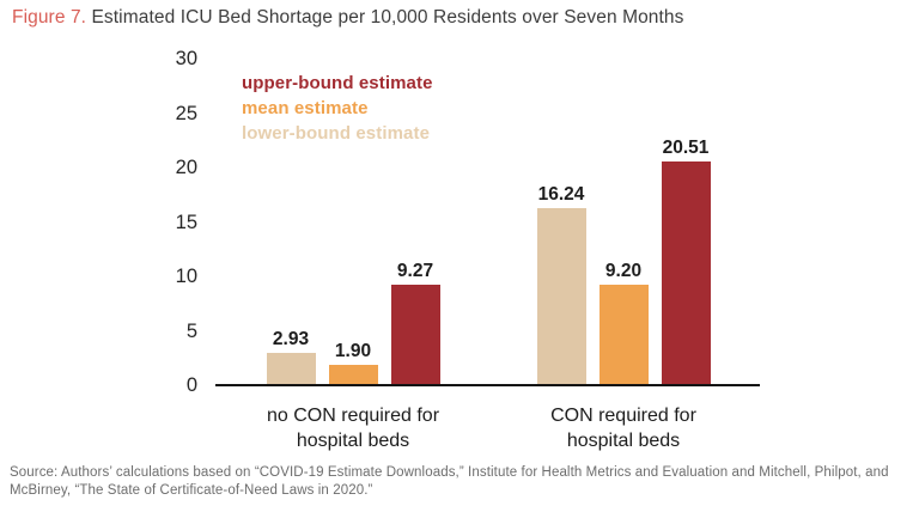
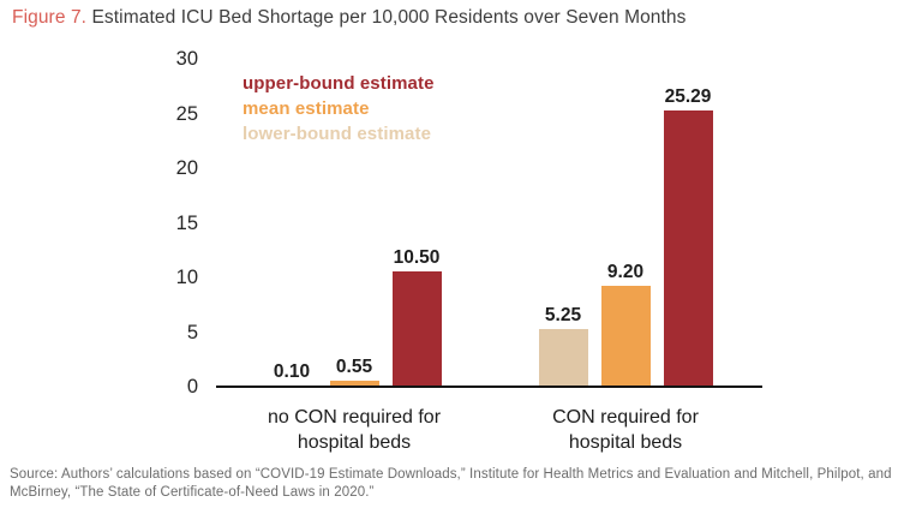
lower-bound estimate/no CON required for hospital beds: 2.93 -> 0.10
mean estimate/no CON required for hospital beds: 1.90 -> 0.55
upper-bound estimate/no CON required for hospital beds: 9.27 -> 10.50
lower-bound estimate/CON required for hospital beds: 16.24 -> 5.25
upper-bound estimate/CON required for hospital beds: 20.51 -> 25.29
